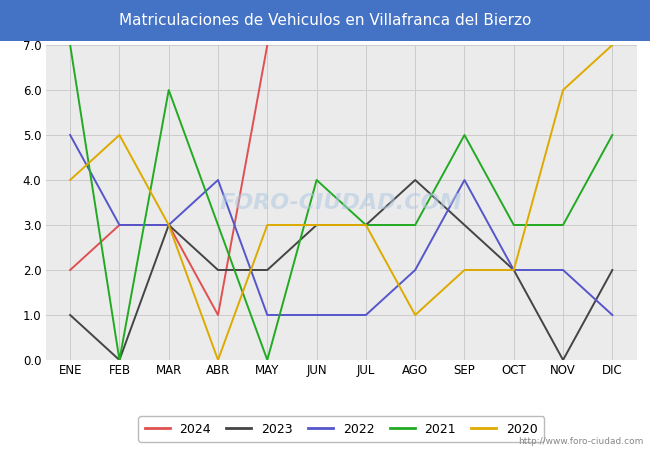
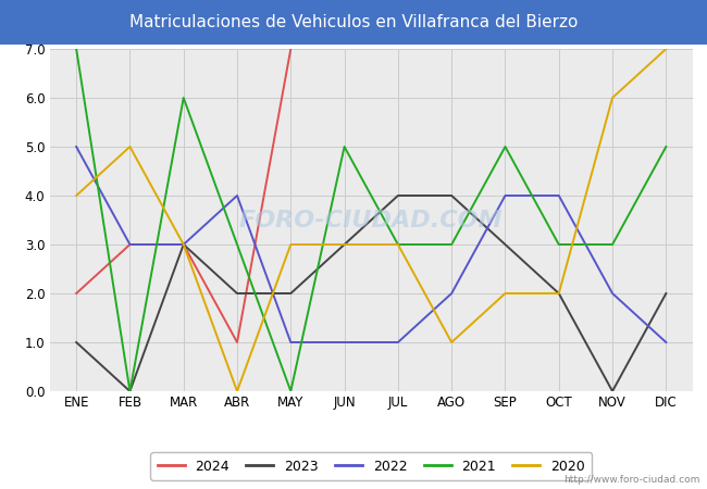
2021/JUN: 4 -> 5
2023/JUL: 3 -> 4
2022/OCT: 2 -> 4
